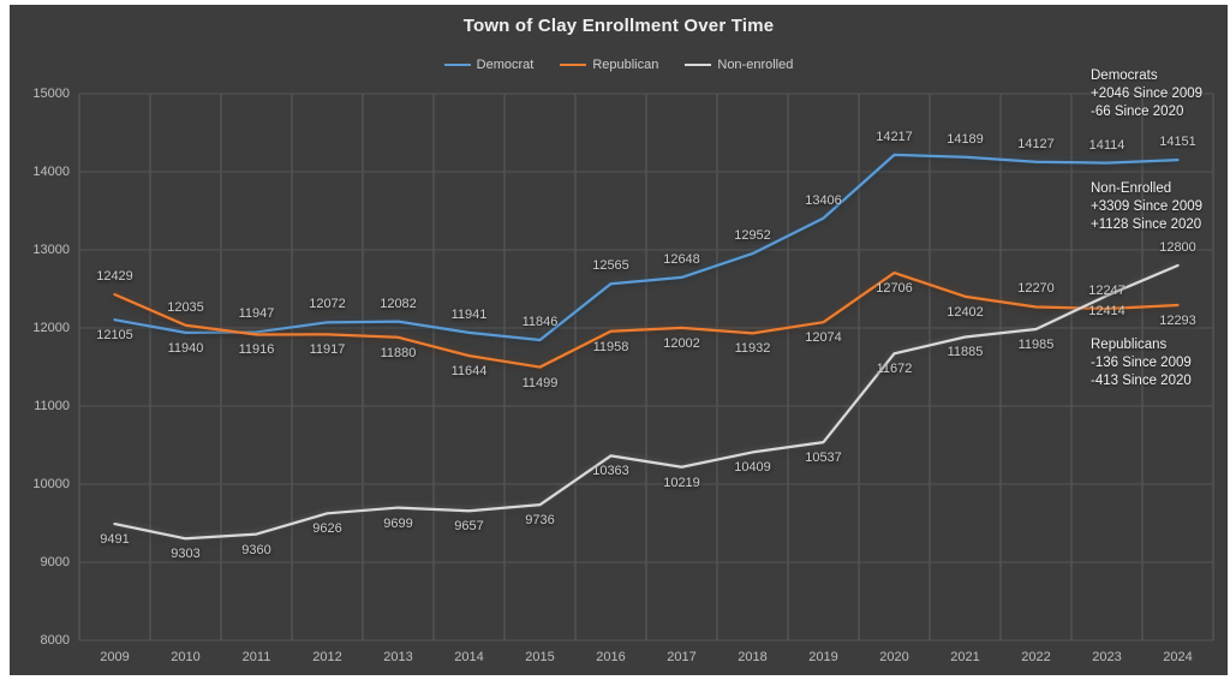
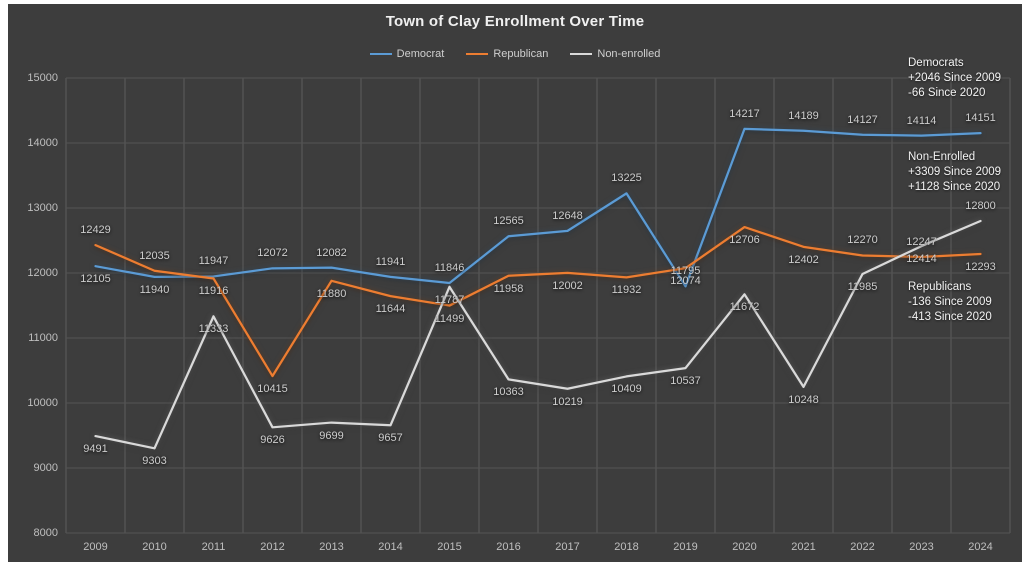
Non-enrolled/2011: 9360 -> 11333
Republican/2012: 11917 -> 10415
Non-enrolled/2015: 9736 -> 11787
Democrat/2018: 12952 -> 13225
Democrat/2019: 13406 -> 11795
Non-enrolled/2021: 11885 -> 10248
